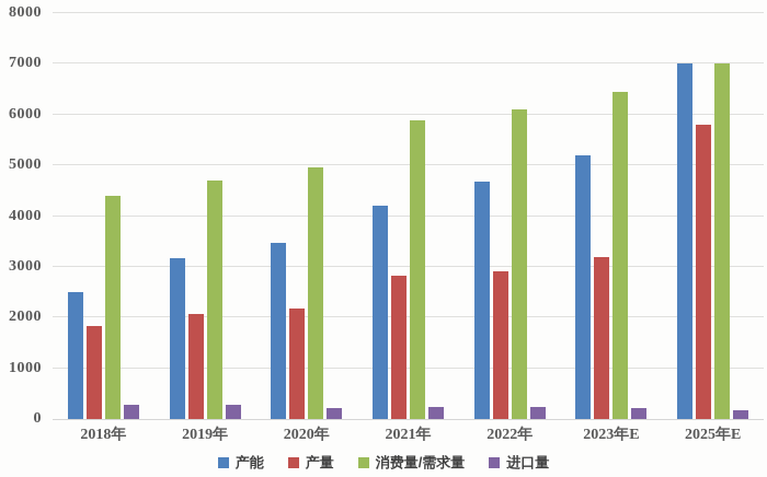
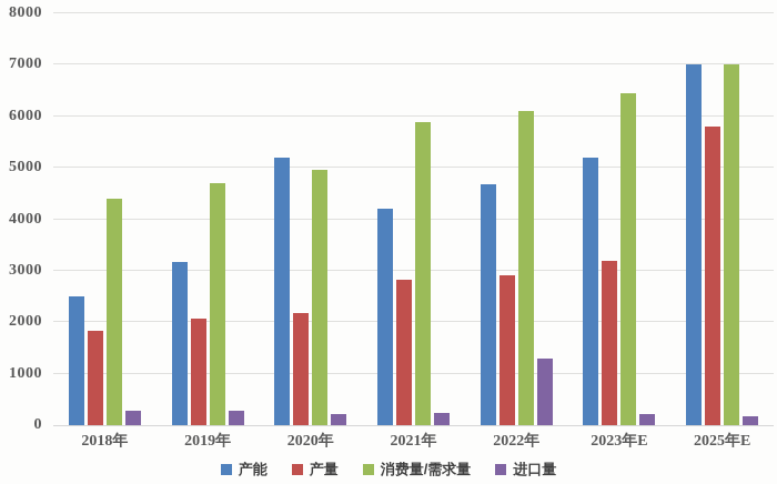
产能/2020年: 3500 -> 5200
进口量/2022年: 200 -> 1300
